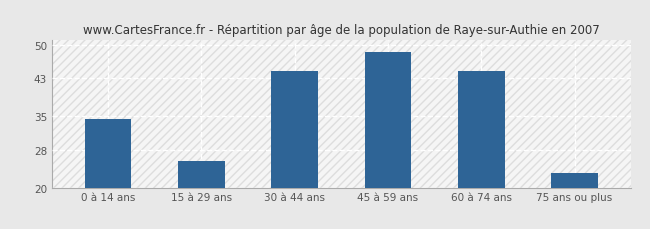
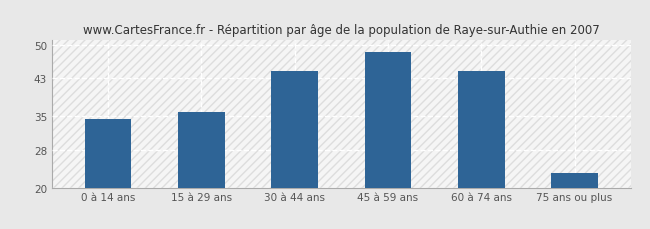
15 à 29 ans: 25.5 -> 36.0
